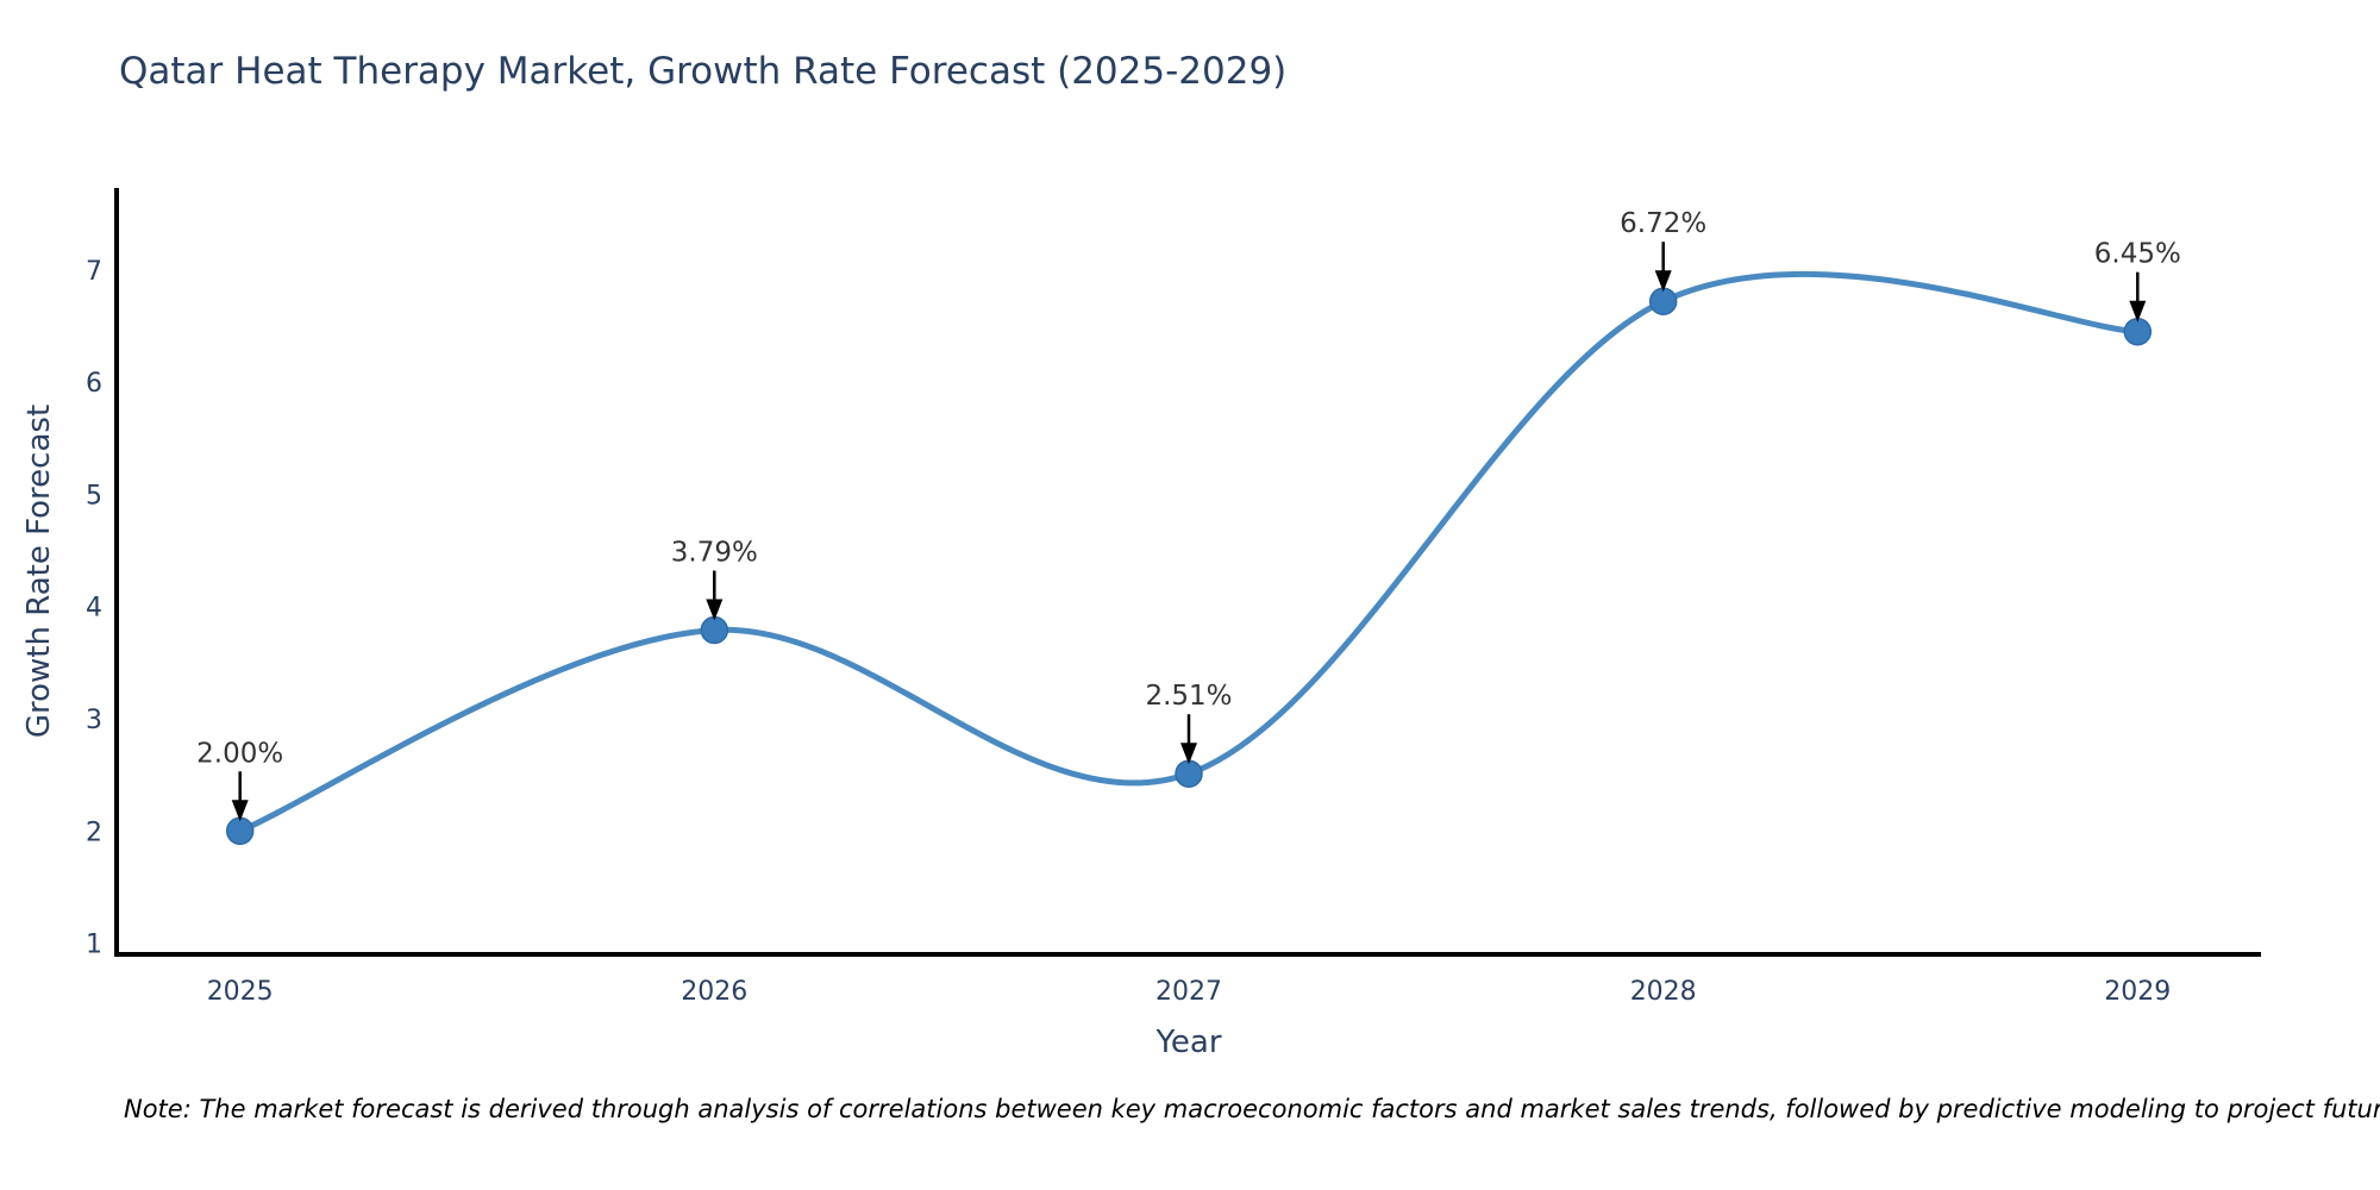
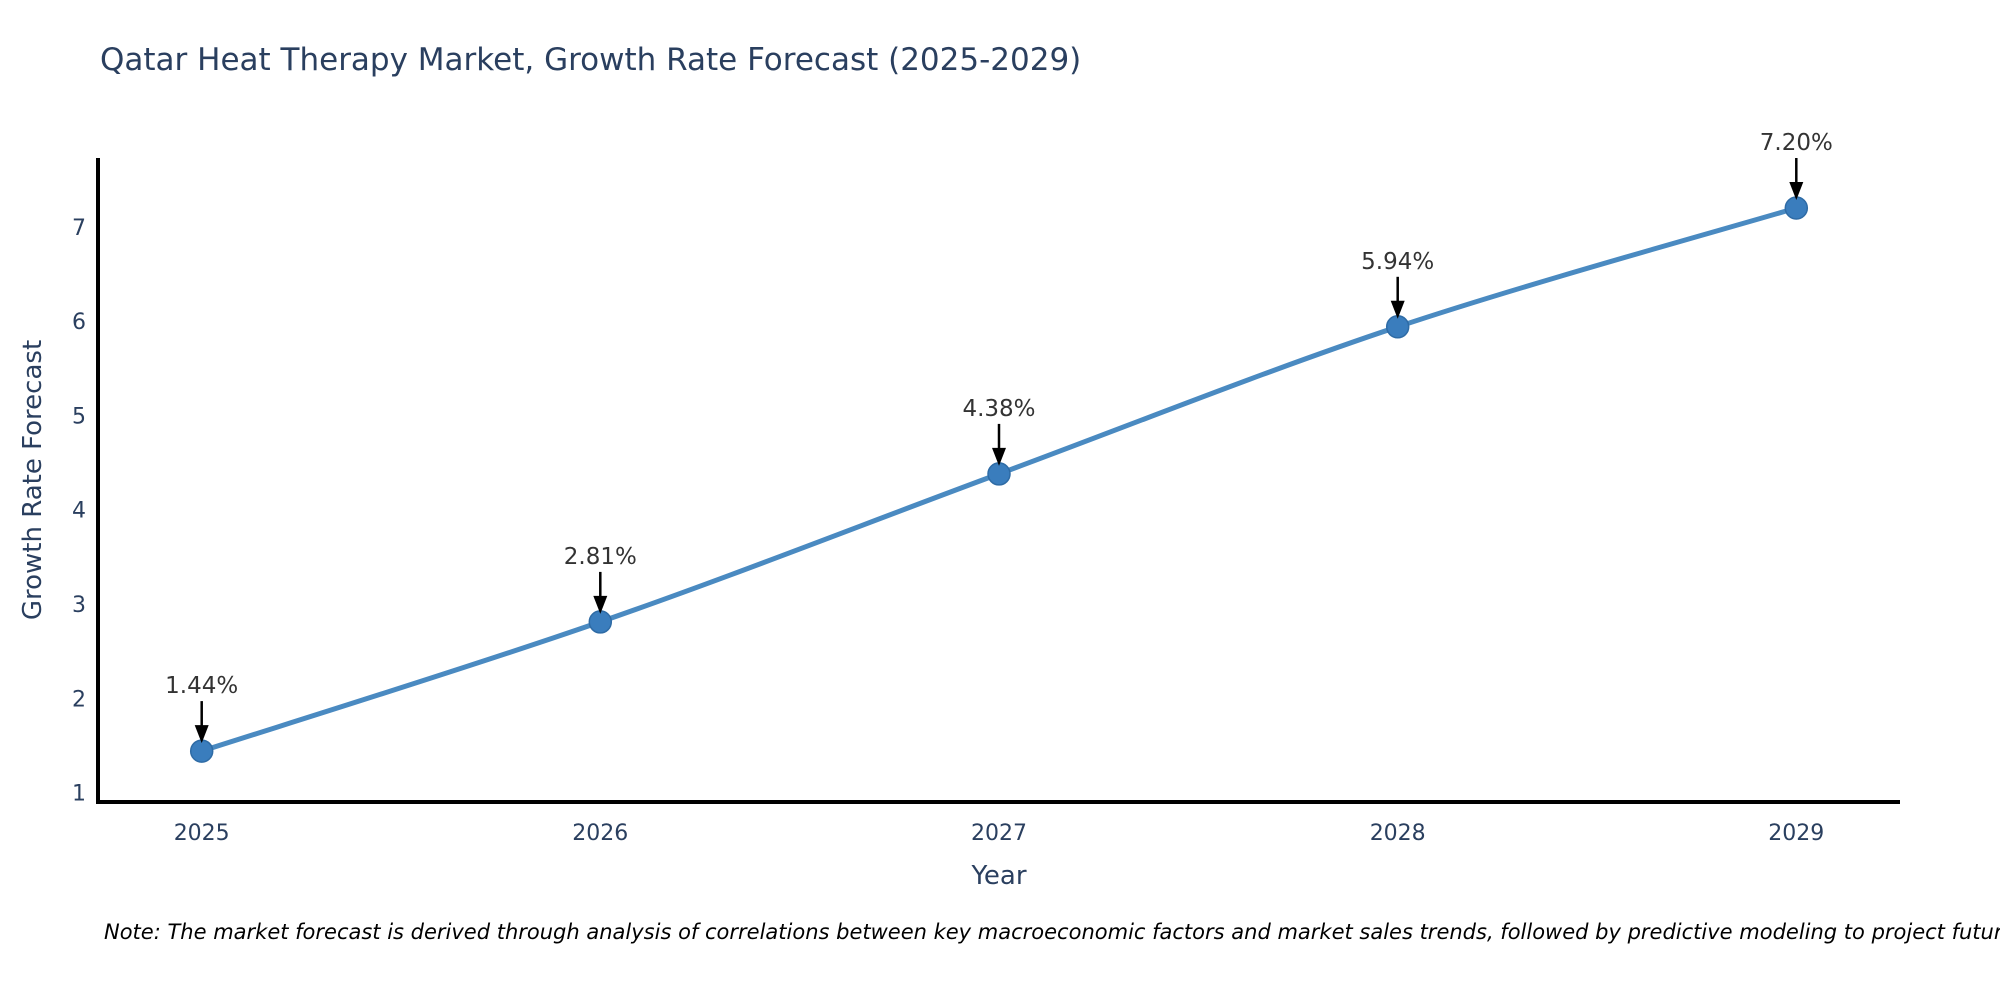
2025: 2.00% -> 1.44%
2026: 3.79% -> 2.81%
2027: 2.51% -> 4.38%
2028: 6.72% -> 5.94%
2029: 6.45% -> 7.20%
